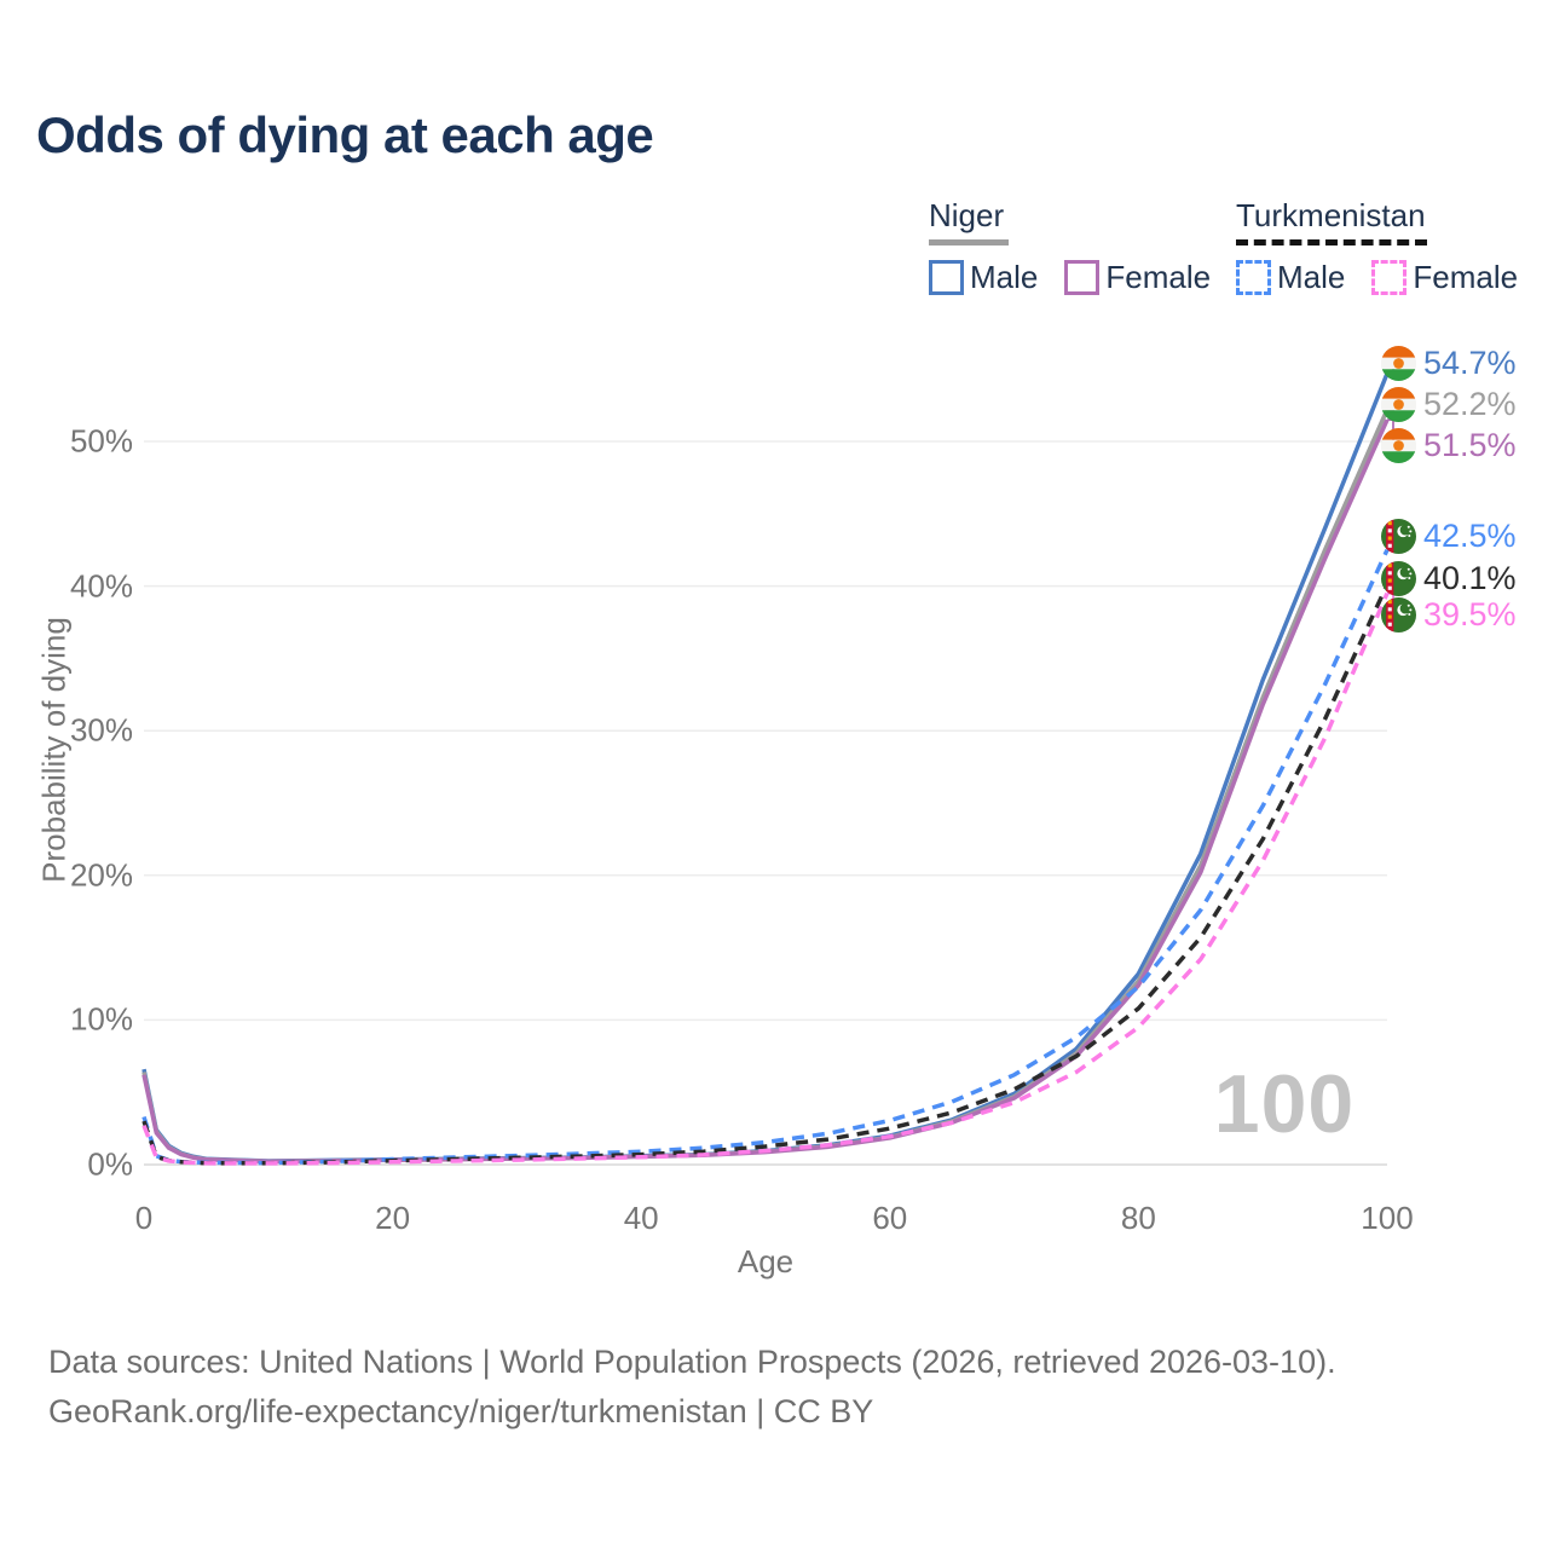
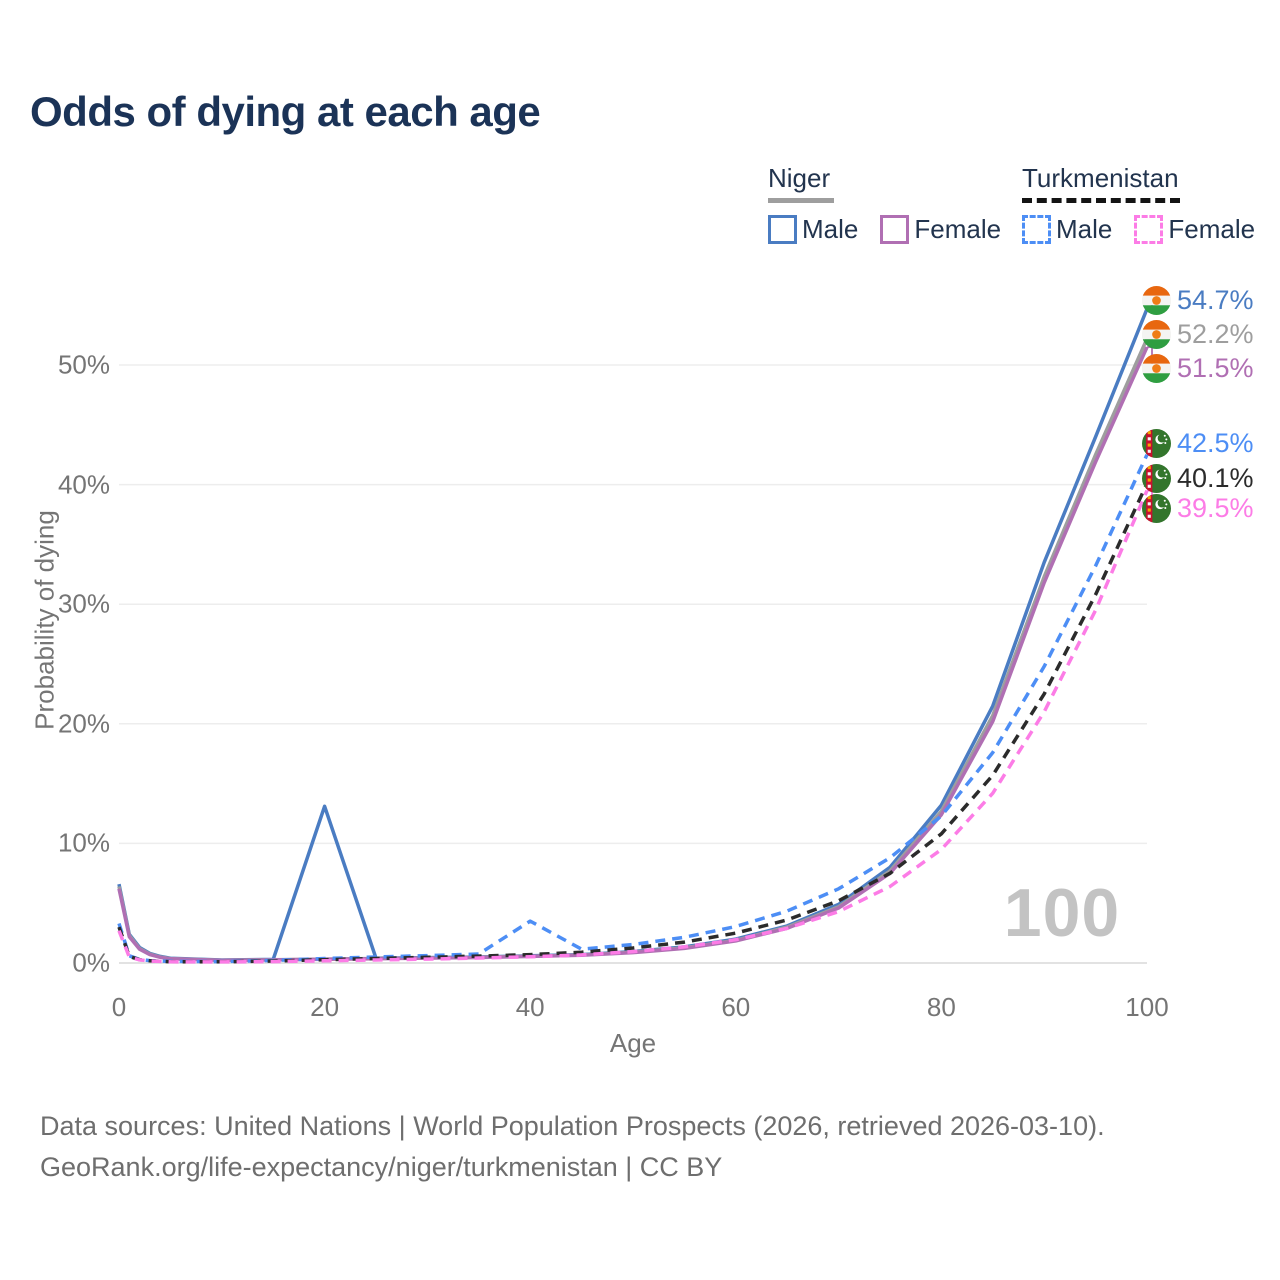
Niger Male/20: 0.3% -> 13.1%
Turkmenistan Male/40: 0.9% -> 3.5%
